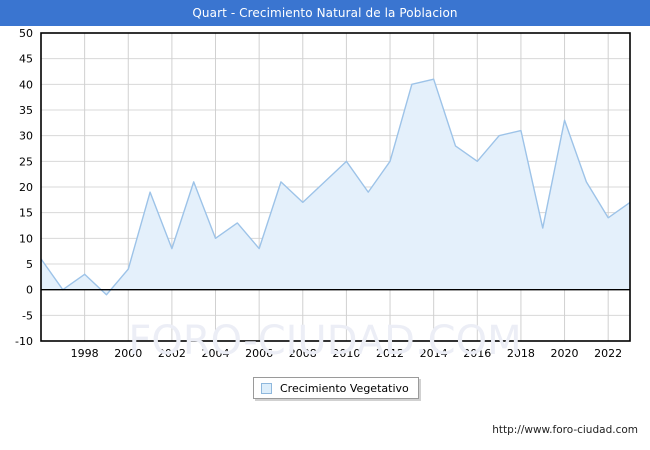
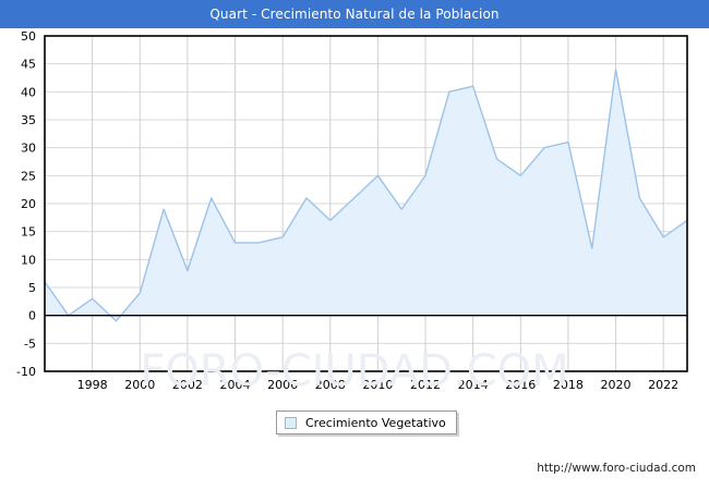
2004: 10 -> 13
2006: 8 -> 14
2020: 33 -> 44
